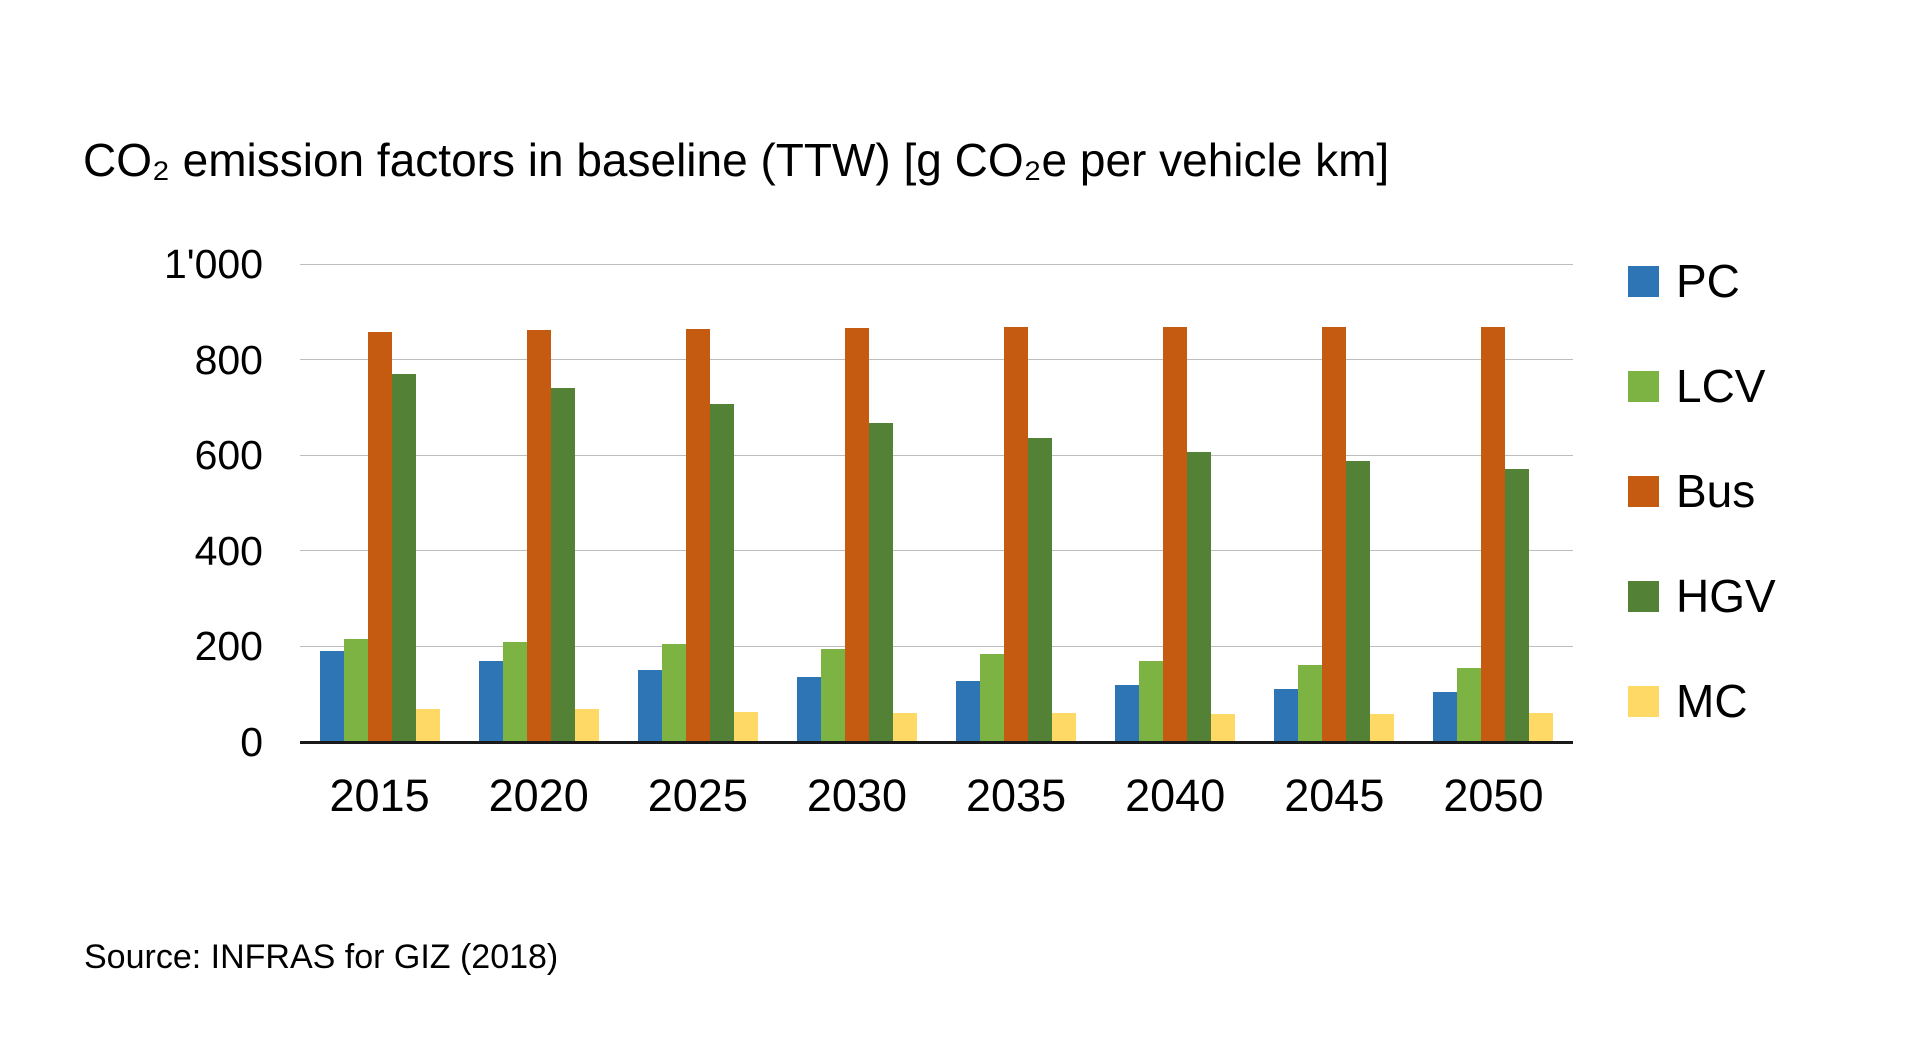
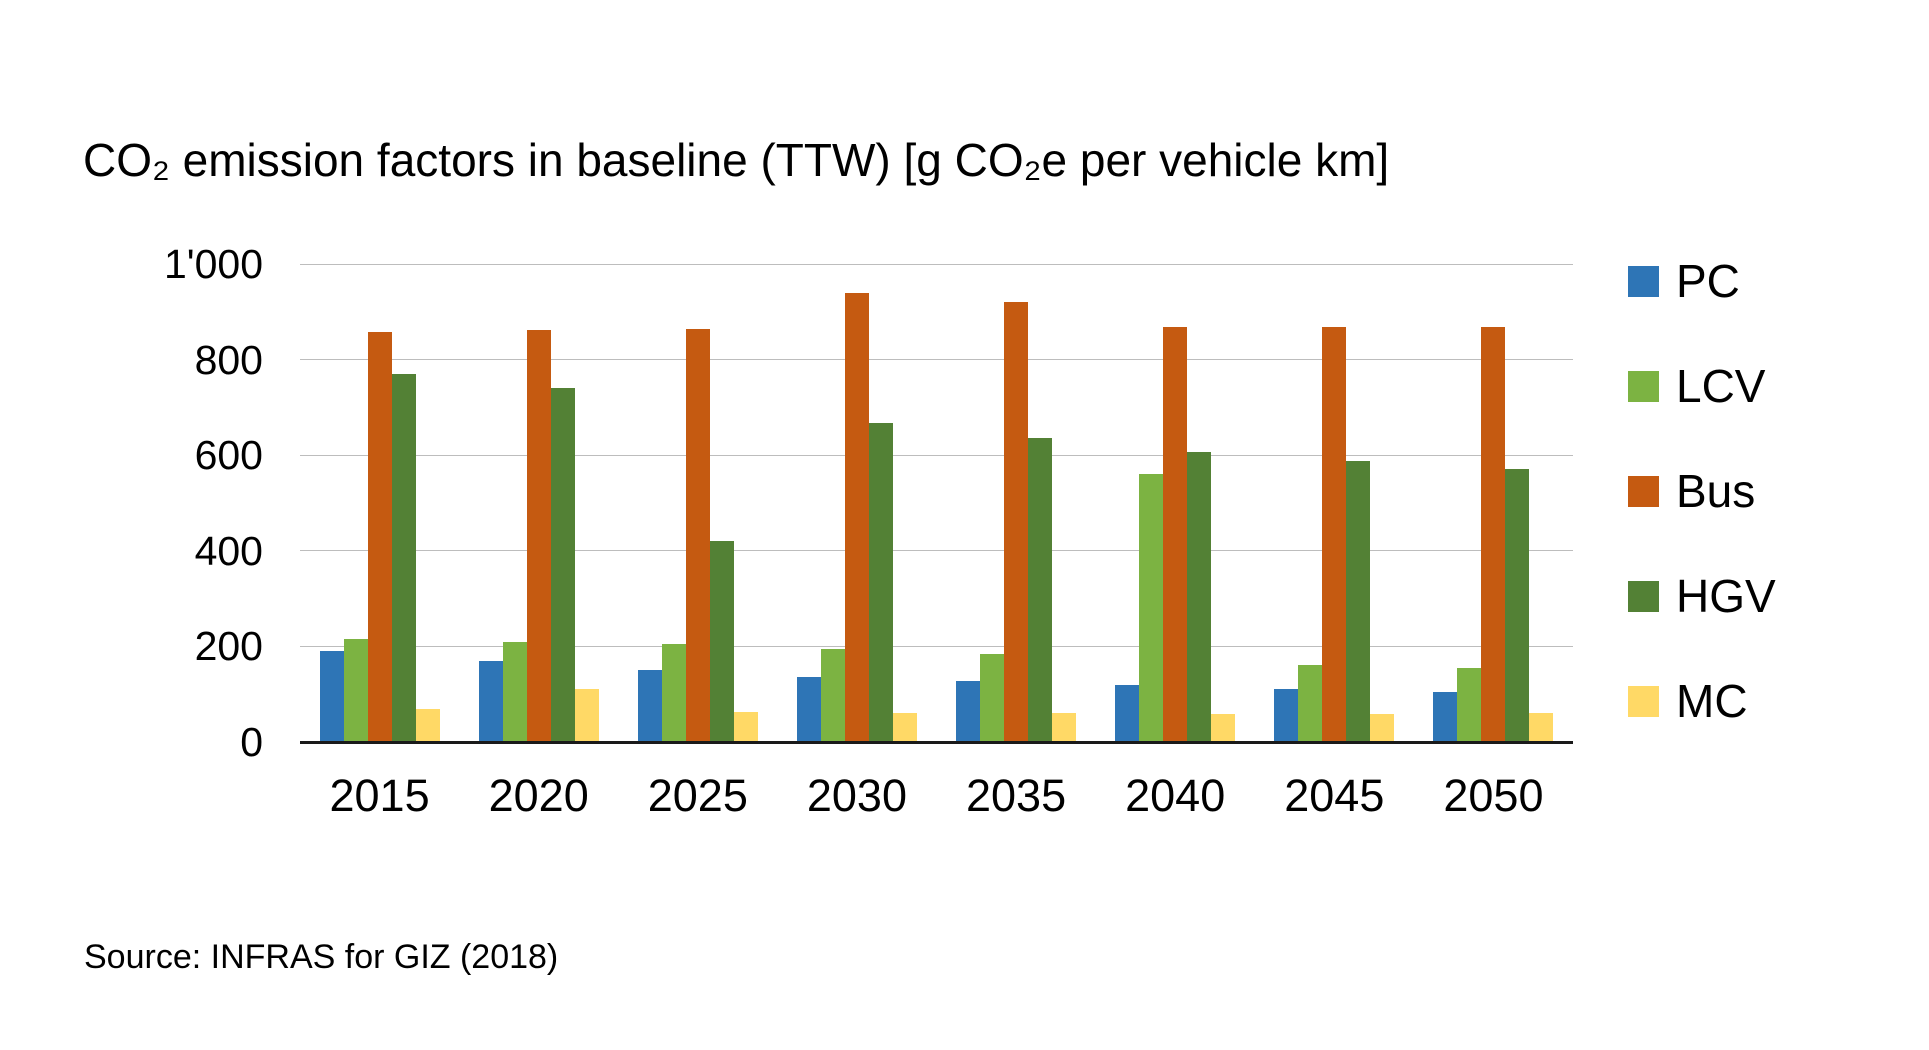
MC/2020: 70 -> 110
HGV/2025: 710 -> 420
Bus/2030: 870 -> 940
Bus/2035: 870 -> 920
LCV/2040: 170 -> 560
